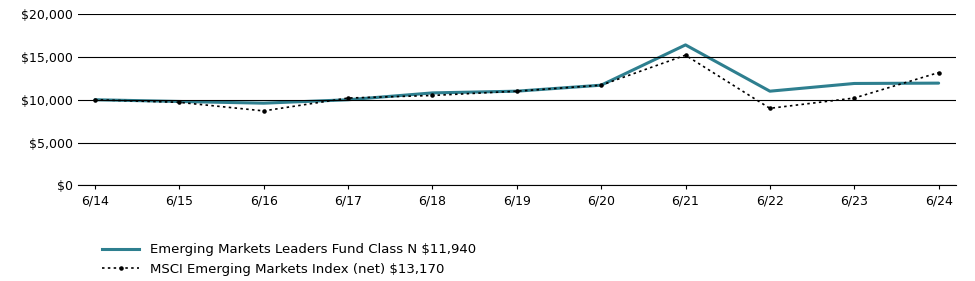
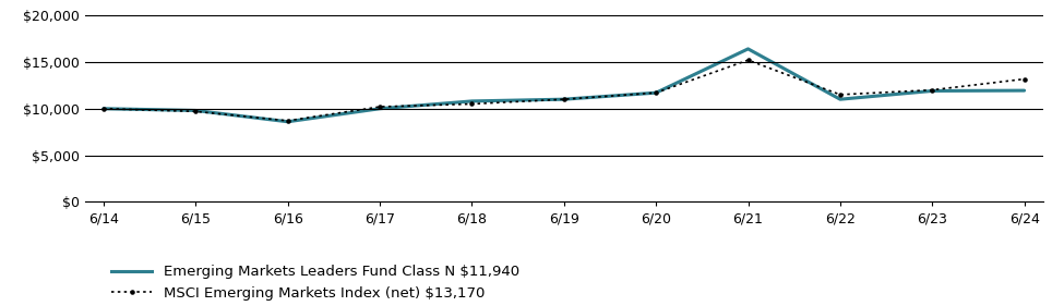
Emerging Markets Leaders Fund Class N $11,940/6/16: $9,600 -> $8,600
MSCI Emerging Markets Index (net) $13,170/6/22: $9,000 -> $11,500
MSCI Emerging Markets Index (net) $13,170/6/23: $10,200 -> $12,000
